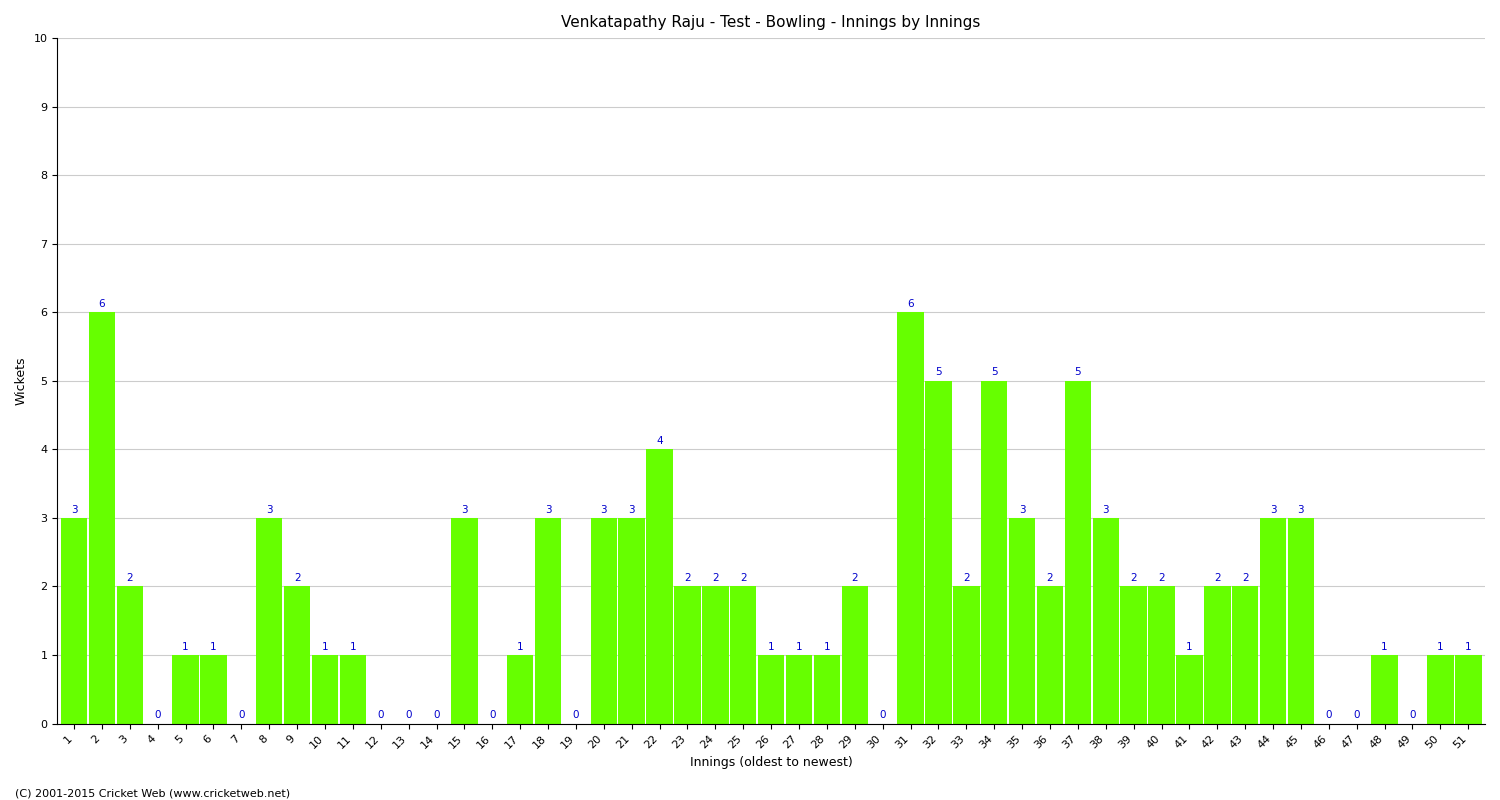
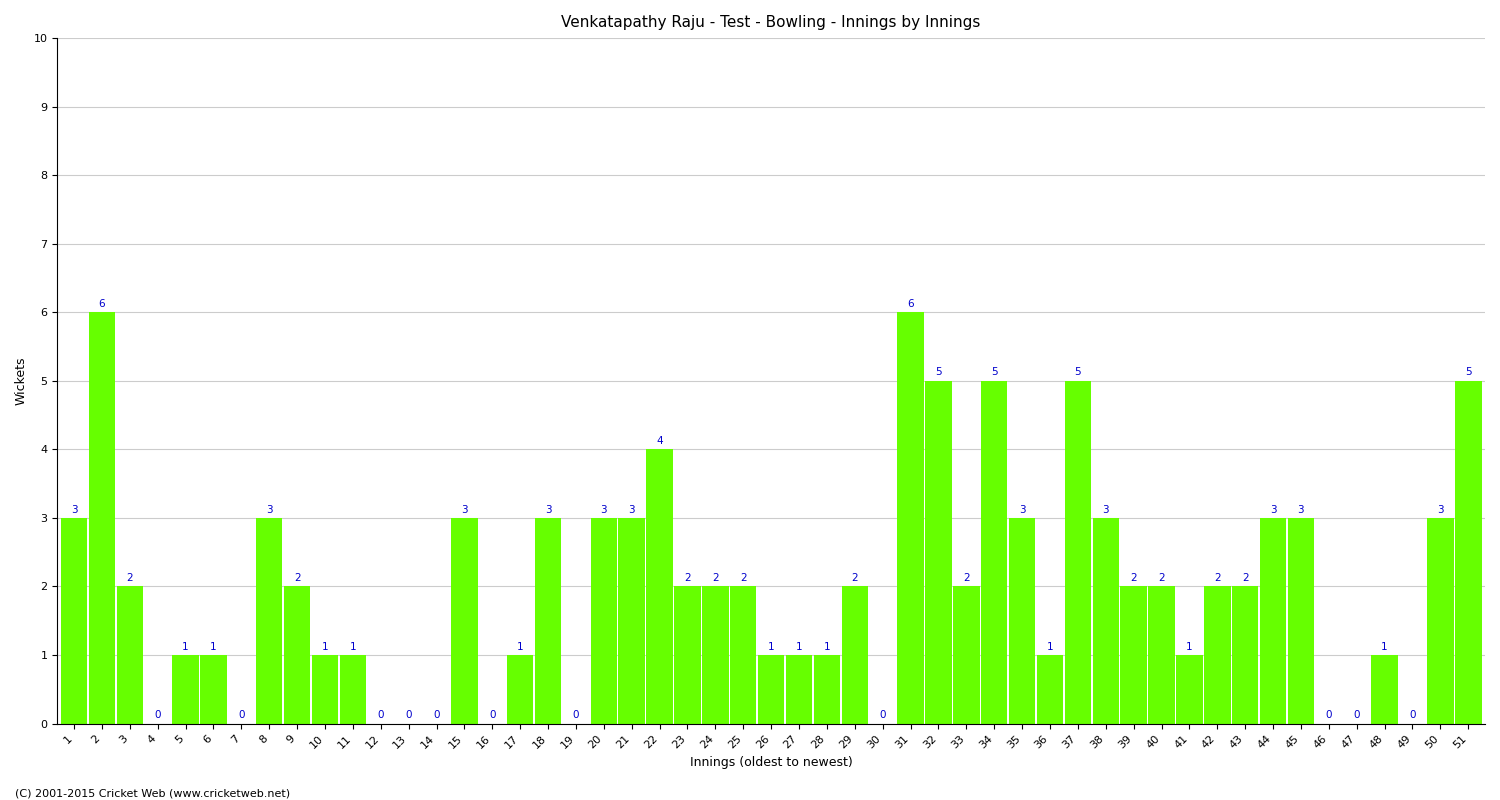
36: 2 -> 1
50: 1 -> 3
51: 1 -> 5
